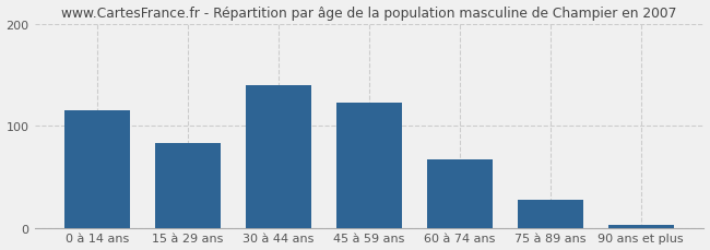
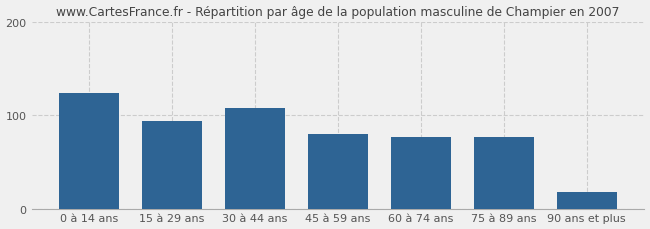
0 à 14 ans: 115 -> 124
15 à 29 ans: 83 -> 94
30 à 44 ans: 140 -> 108
45 à 59 ans: 122 -> 80
60 à 74 ans: 67 -> 76
75 à 89 ans: 27 -> 76
90 ans et plus: 3 -> 18
